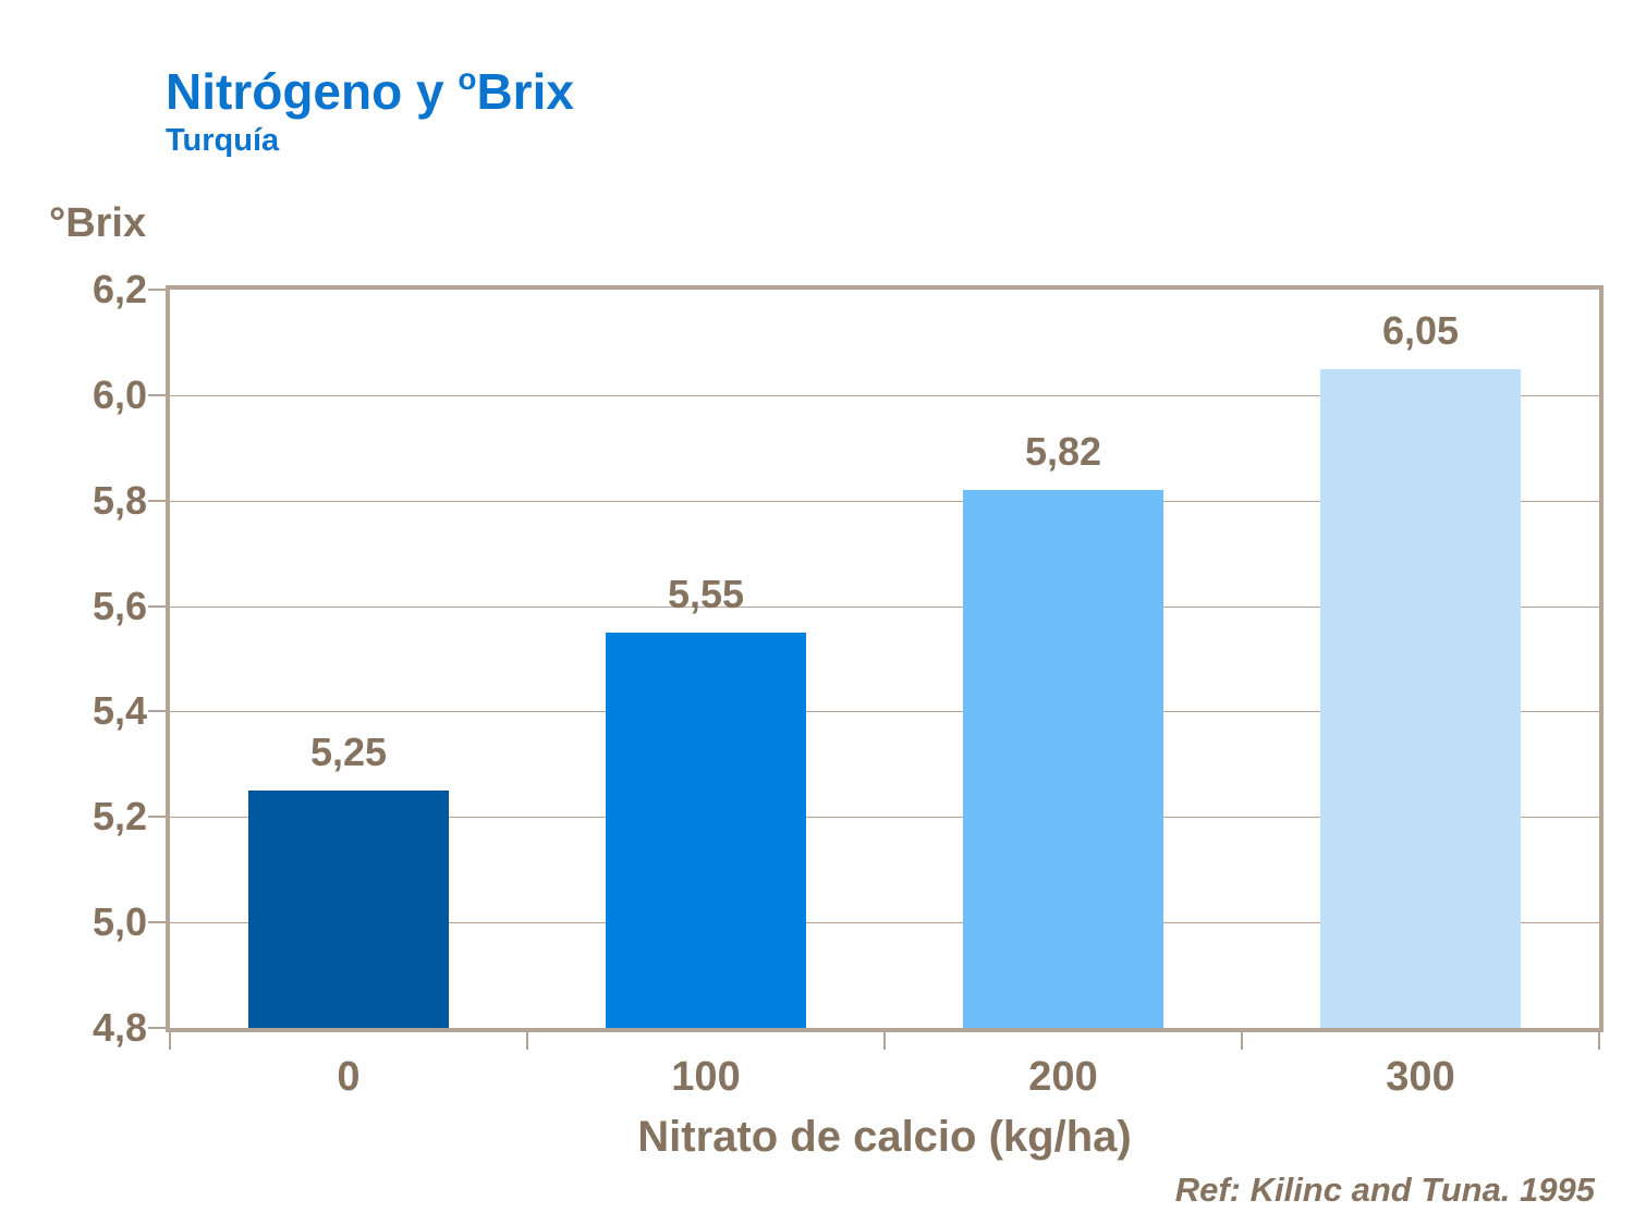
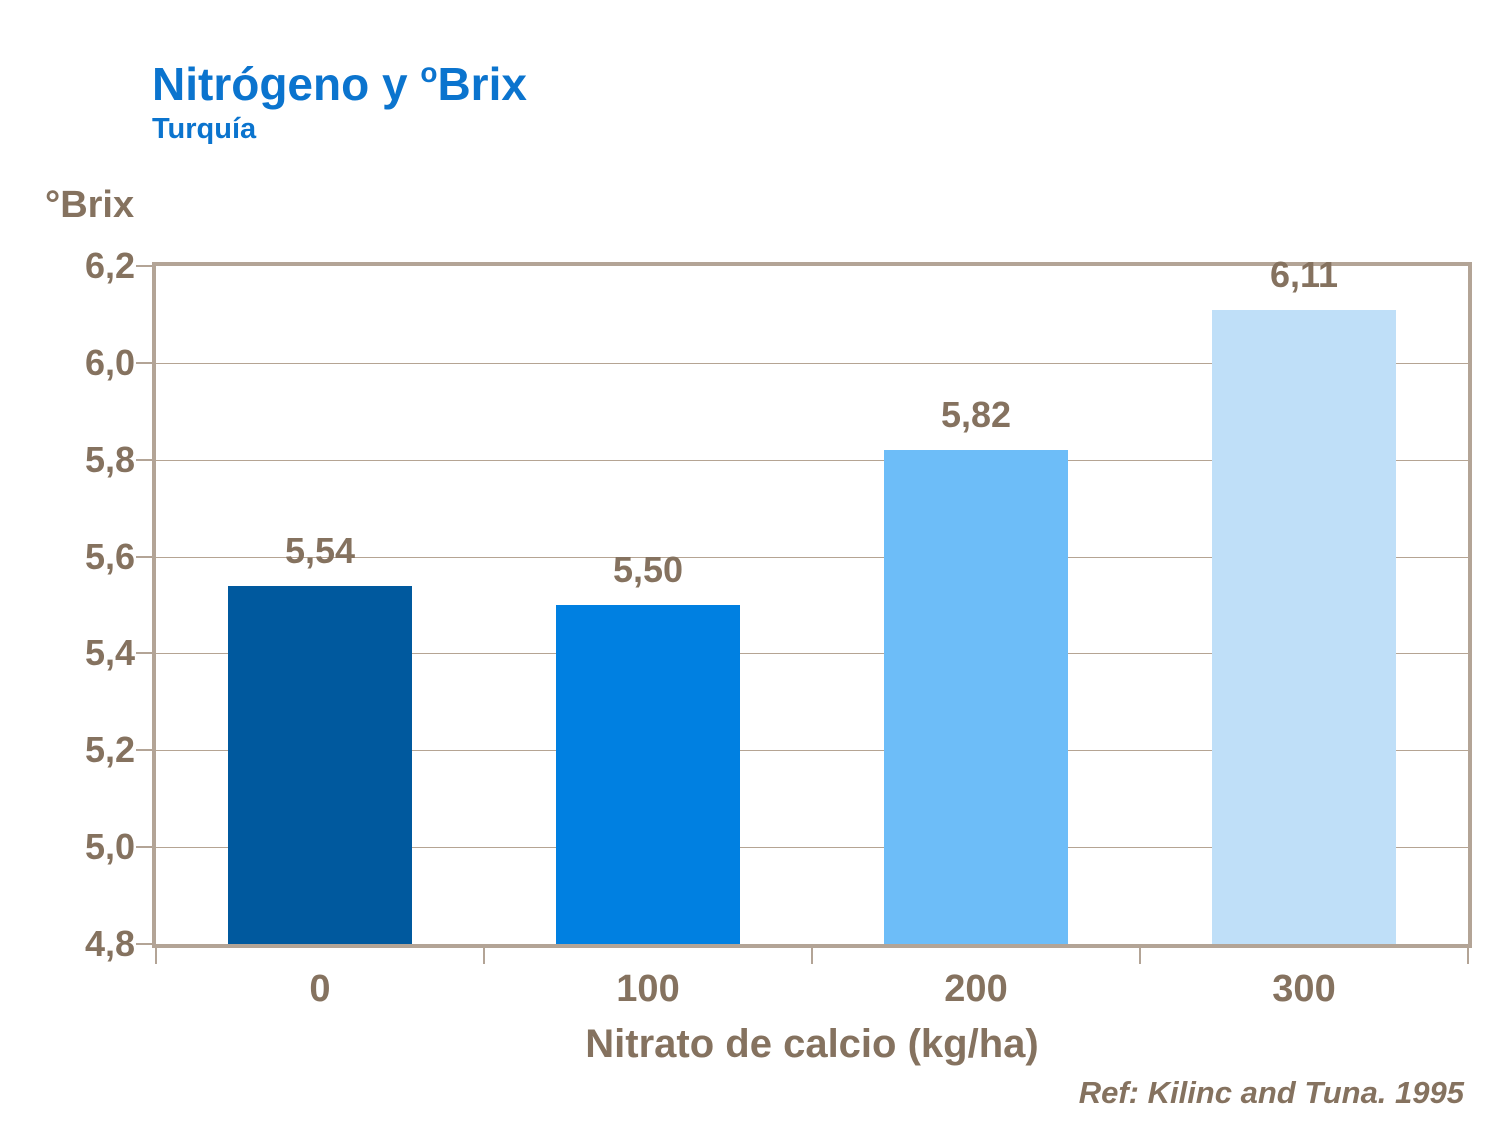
0: 5,25 -> 5,54
100: 5,55 -> 5,50
300: 6,05 -> 6,11
